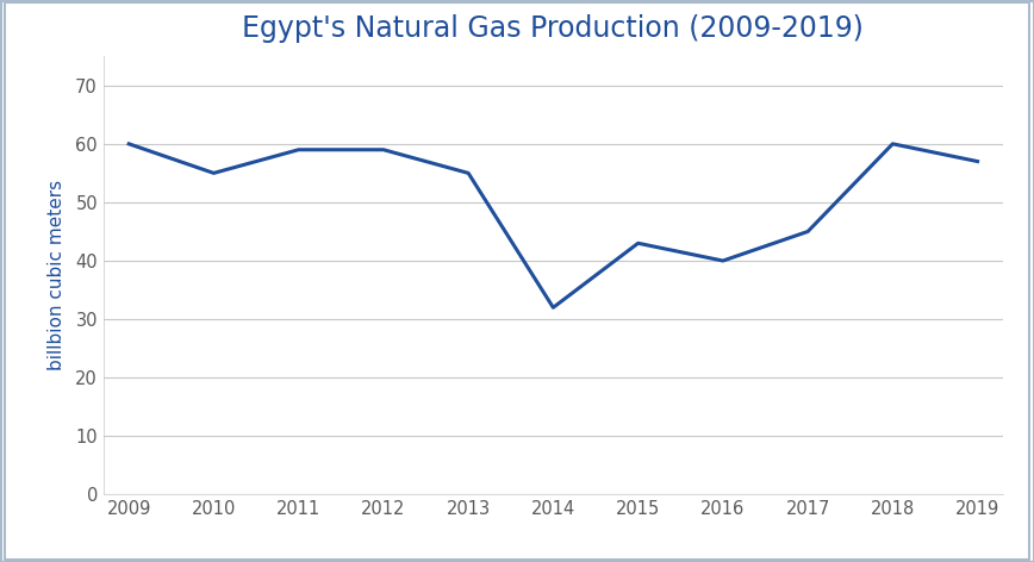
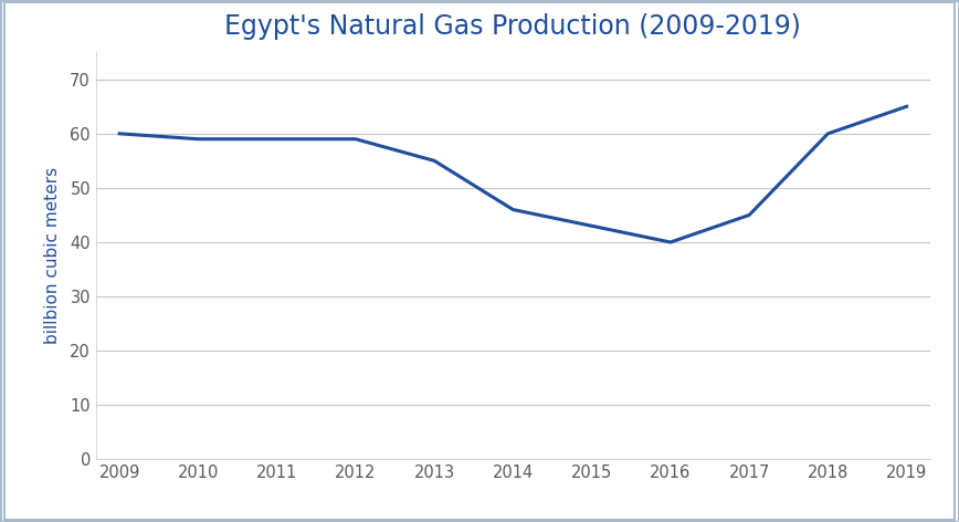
2010: 55 -> 59
2014: 32 -> 46
2019: 57 -> 65
